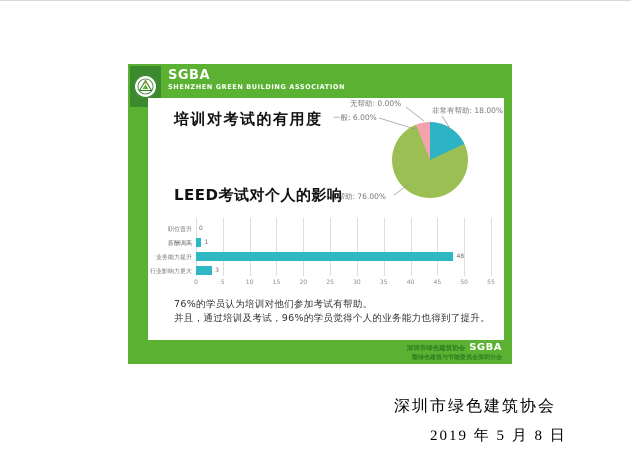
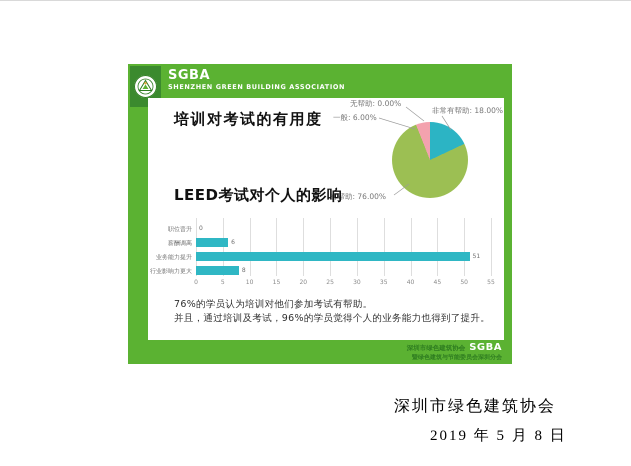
LEED考试对个人的影响/薪酬调高: 1 -> 6
LEED考试对个人的影响/业务能力提升: 48 -> 51
LEED考试对个人的影响/行业影响力更大: 3 -> 8
